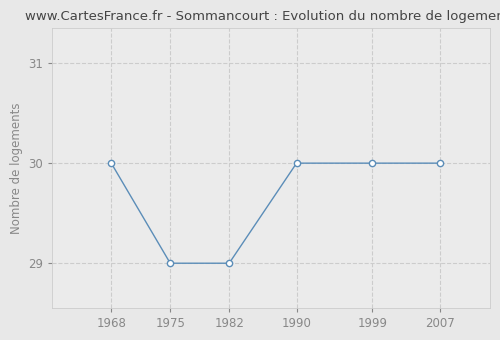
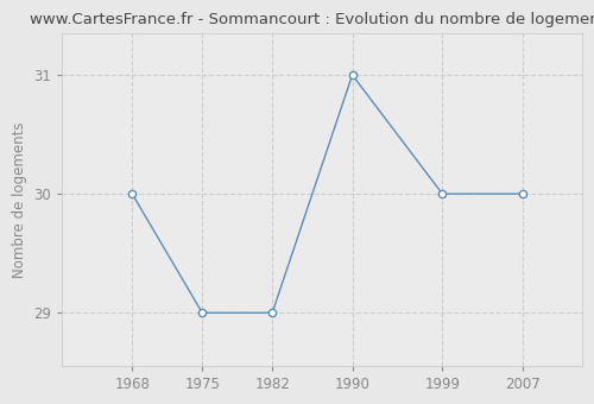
1990: 30 -> 31
